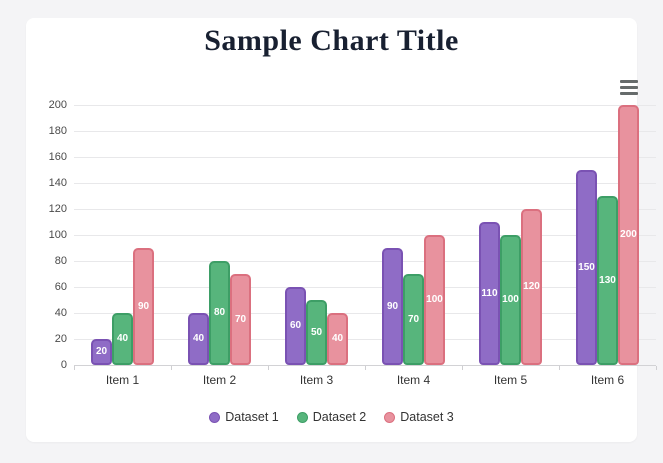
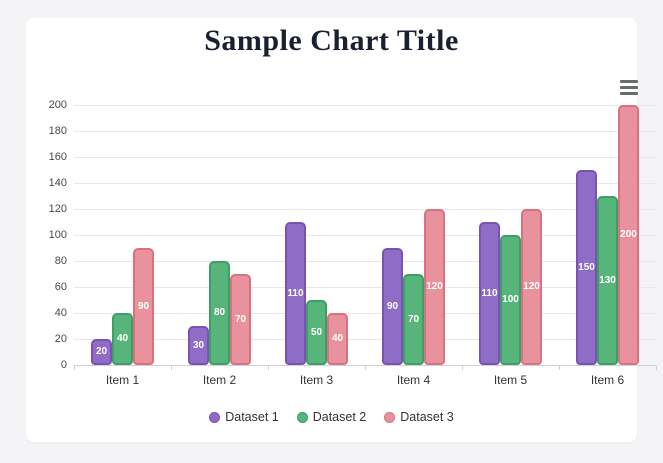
Dataset 1/Item 2: 40 -> 30
Dataset 1/Item 3: 60 -> 110
Dataset 3/Item 4: 100 -> 120
